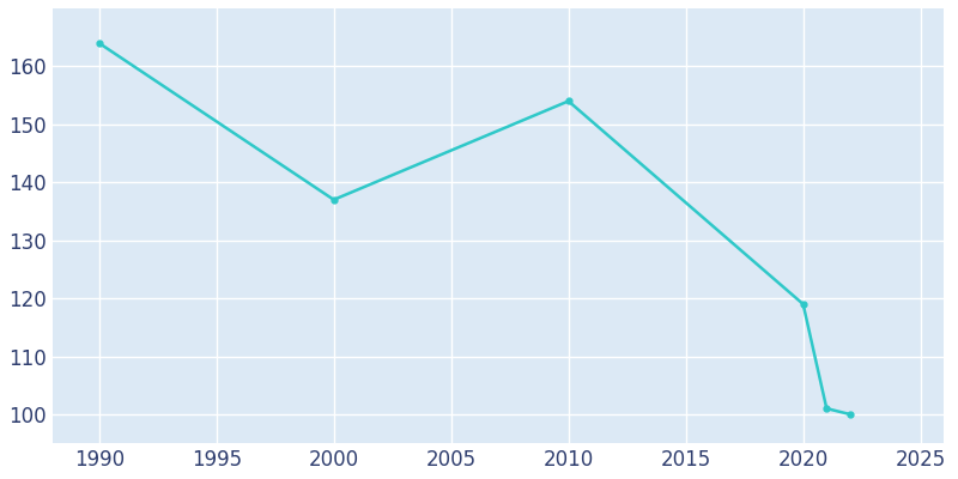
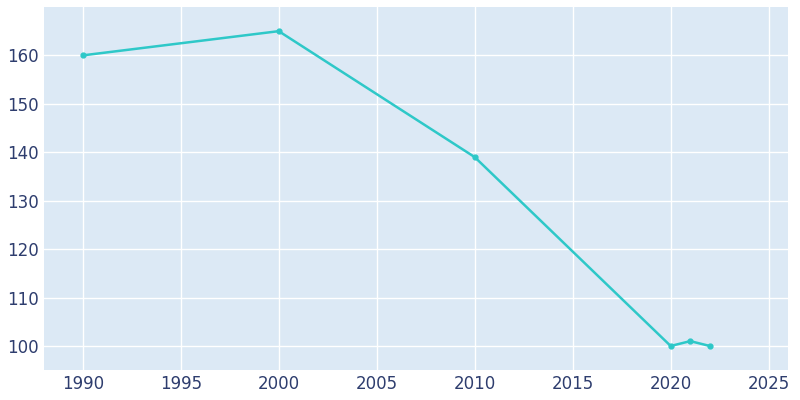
1990: 164 -> 160
2000: 137 -> 165
2010: 154 -> 139
2020: 119 -> 100
